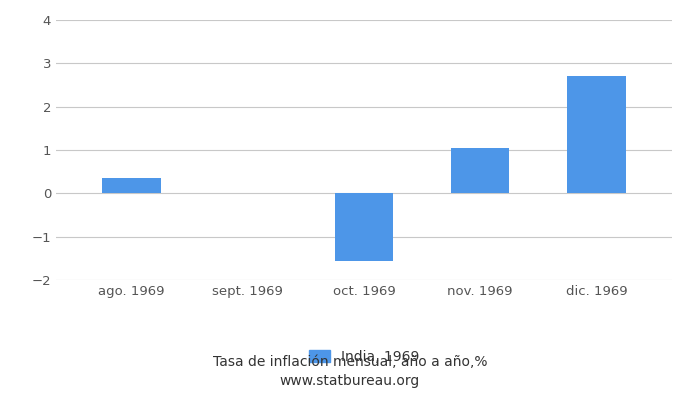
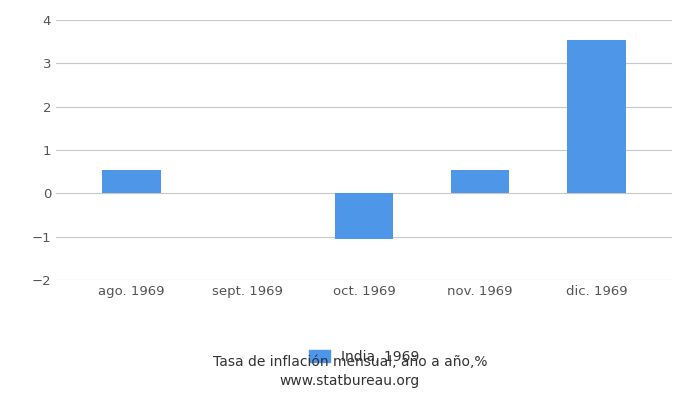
ago. 1969: 0.35 -> 0.55
oct. 1969: -1.55 -> -1.05
nov. 1969: 1.05 -> 0.55
dic. 1969: 2.70 -> 3.55
